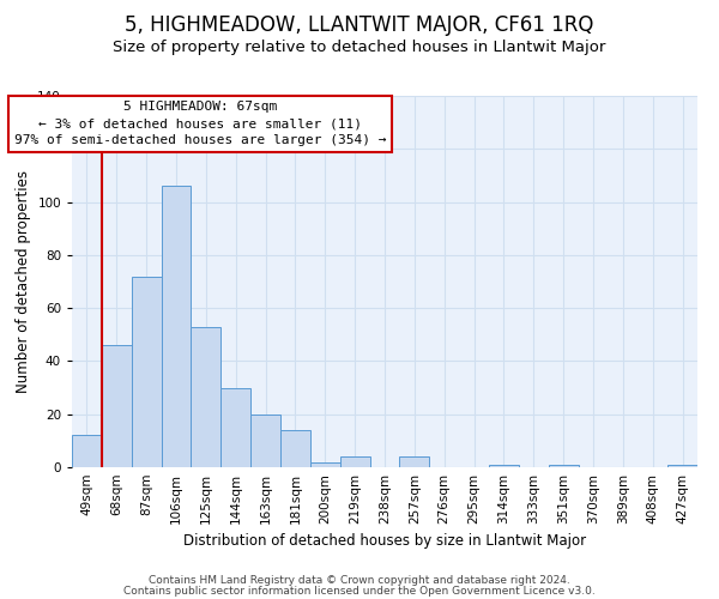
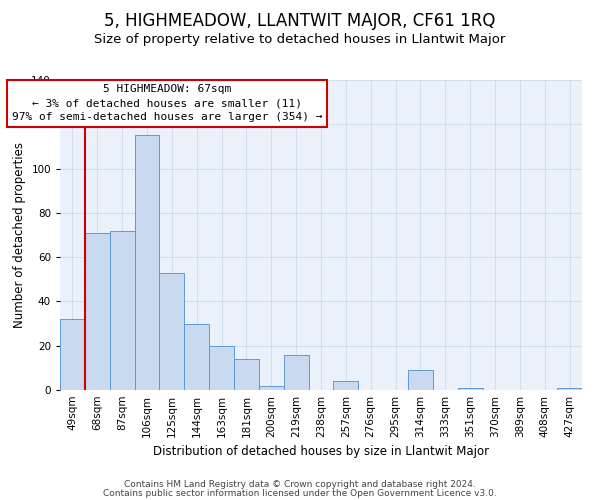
49sqm: 12 -> 32
68sqm: 46 -> 71
106sqm: 106 -> 115
219sqm: 4 -> 16
314sqm: 1 -> 9
